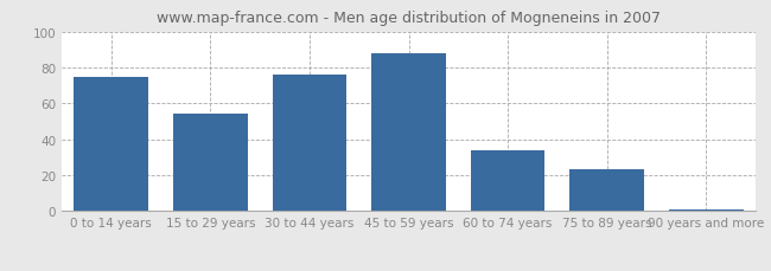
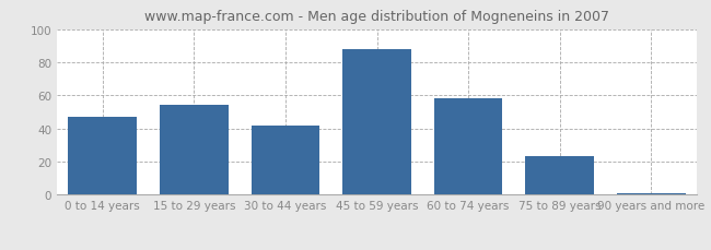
0 to 14 years: 75 -> 47
30 to 44 years: 76 -> 42
60 to 74 years: 34 -> 58
